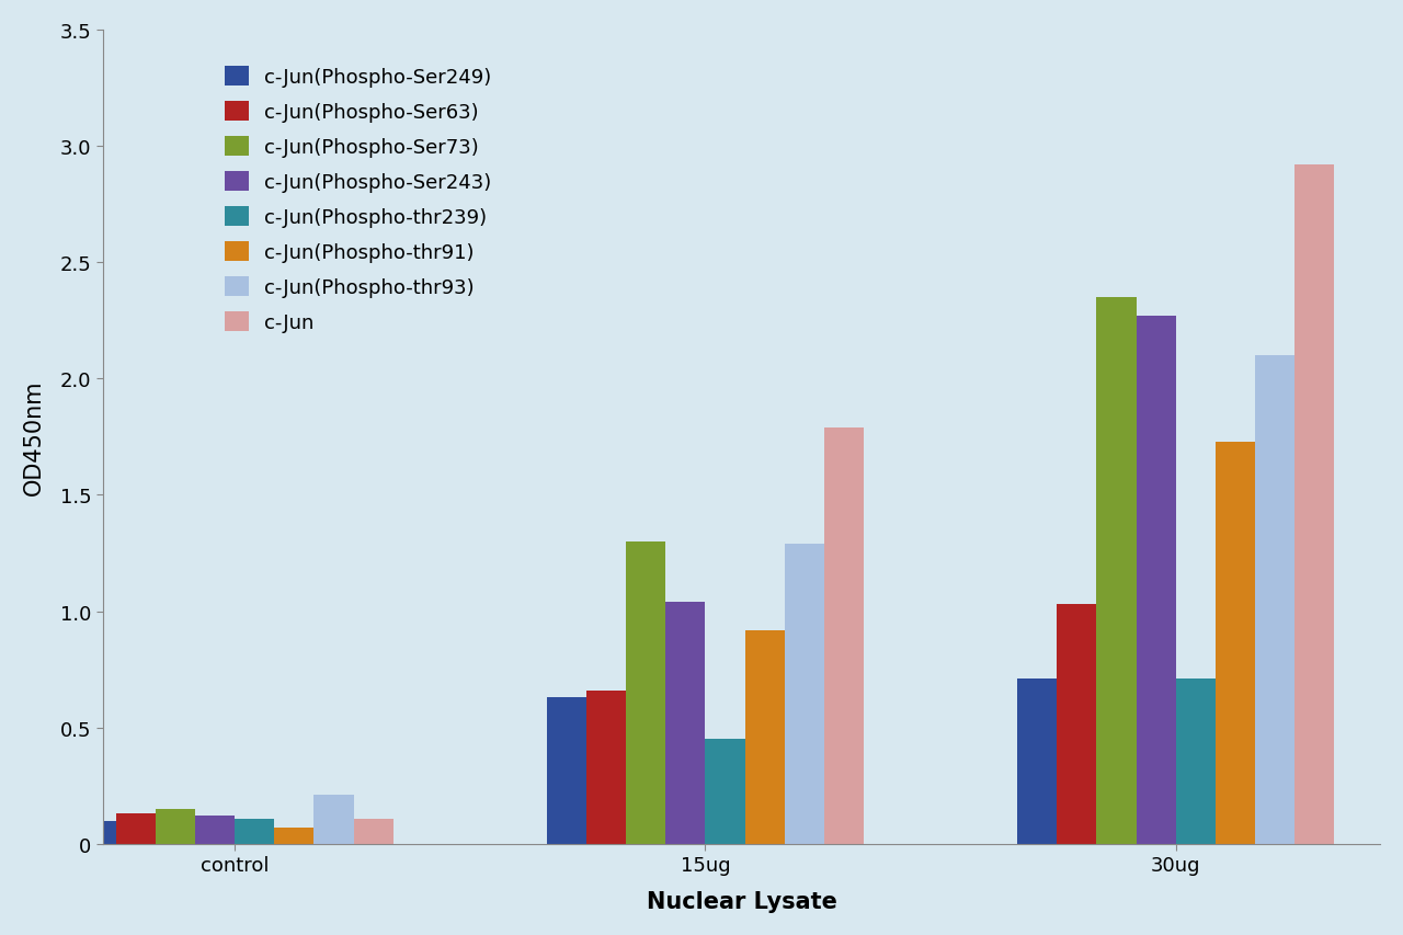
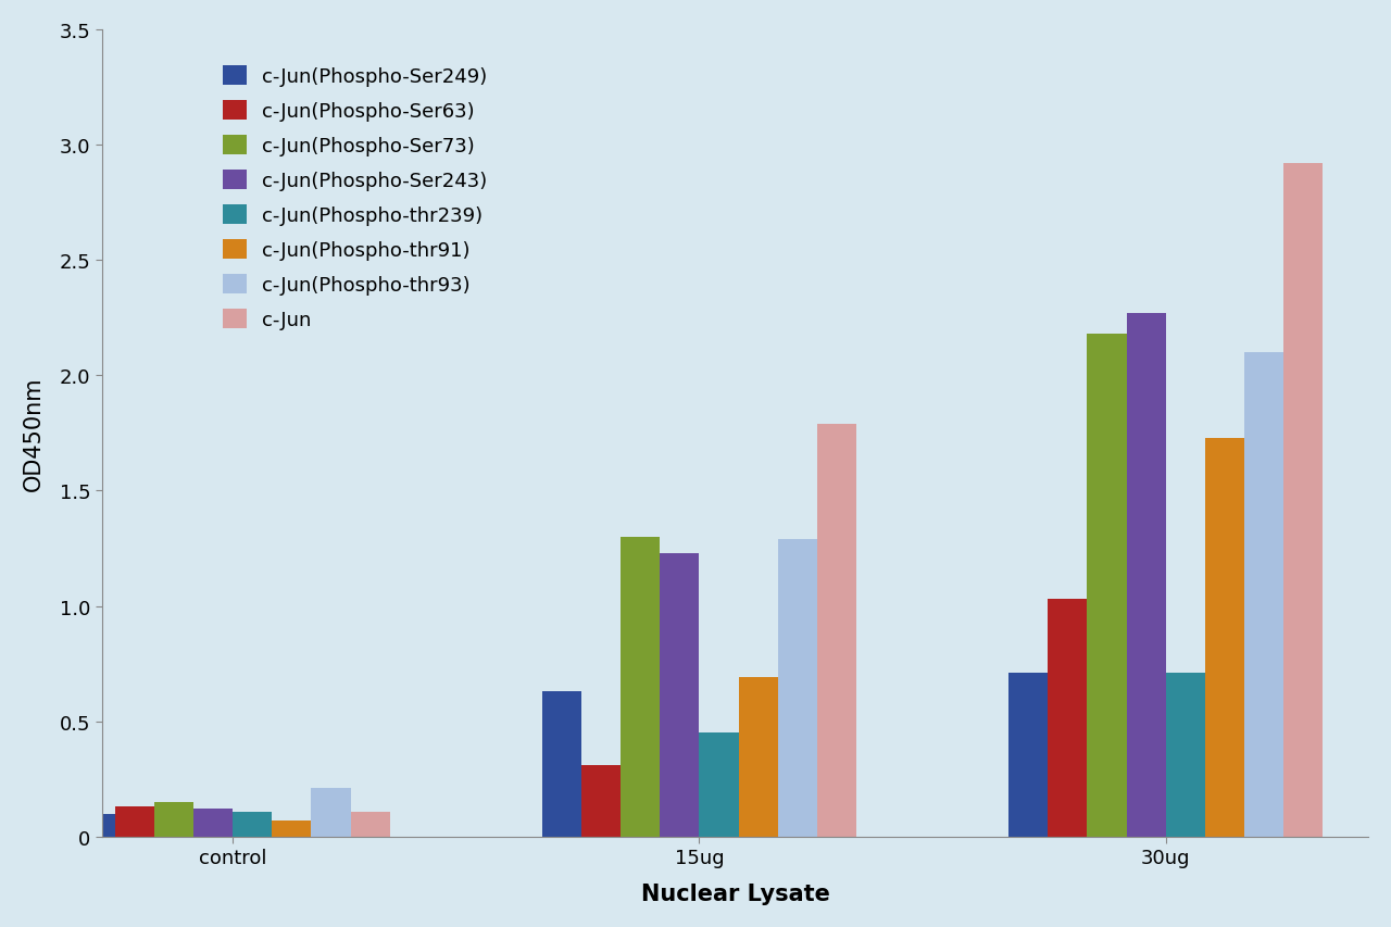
c-Jun(Phospho-Ser63)/15ug: 0.66 -> 0.31
c-Jun(Phospho-Ser243)/15ug: 1.04 -> 1.23
c-Jun(Phospho-thr91)/15ug: 0.92 -> 0.69
c-Jun(Phospho-Ser73)/30ug: 2.35 -> 2.18
